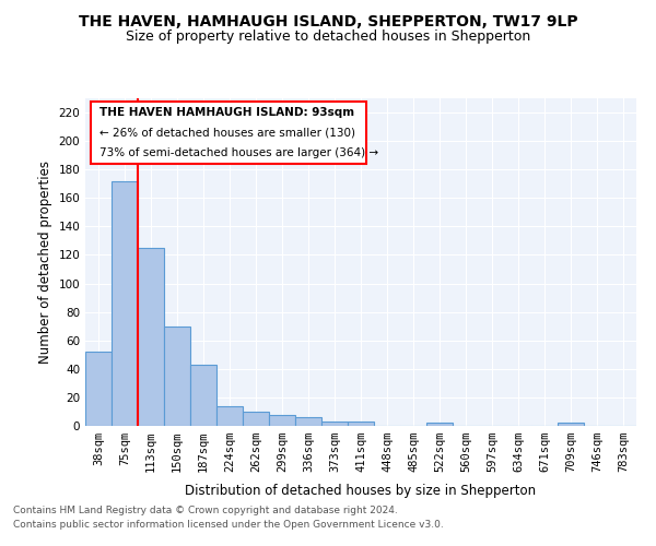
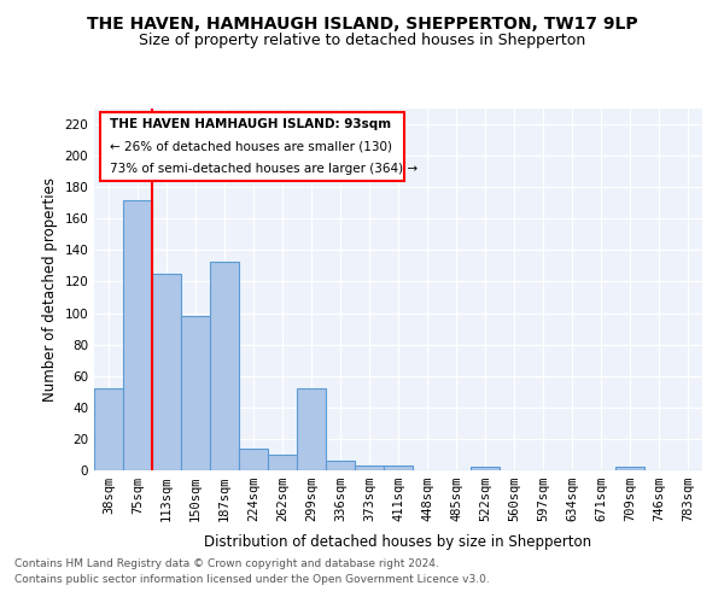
150sqm: 70 -> 98
187sqm: 43 -> 133
299sqm: 8 -> 52
